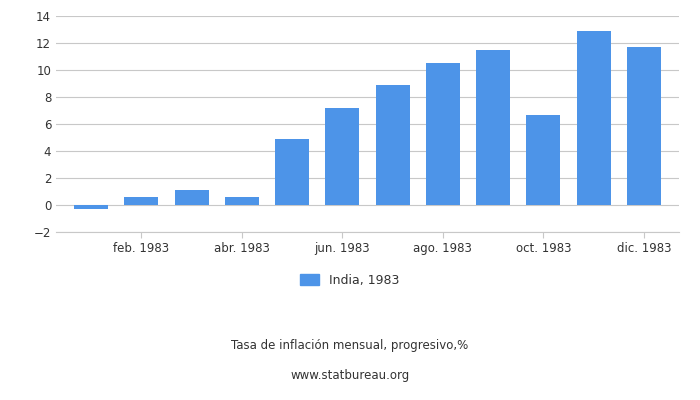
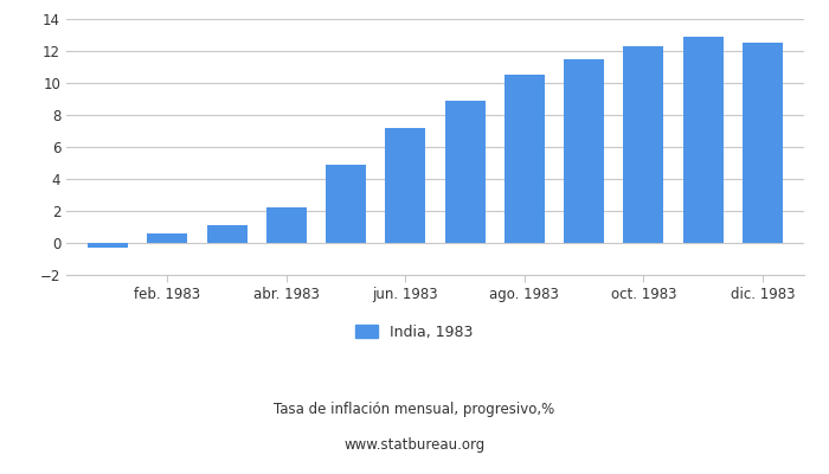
abr. 1983: 0.6 -> 2.2
oct. 1983: 6.7 -> 12.3
dic. 1983: 11.7 -> 12.5
